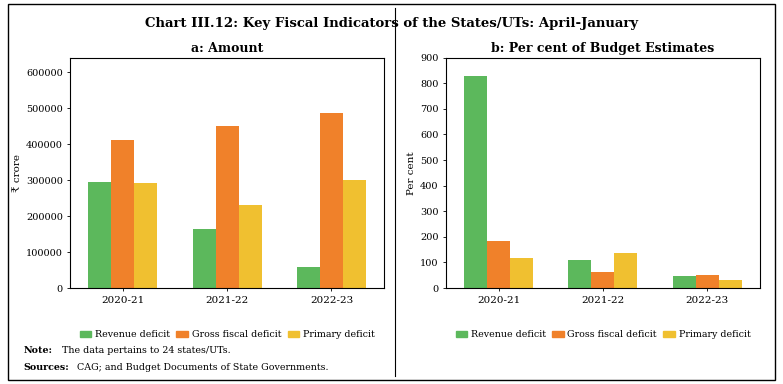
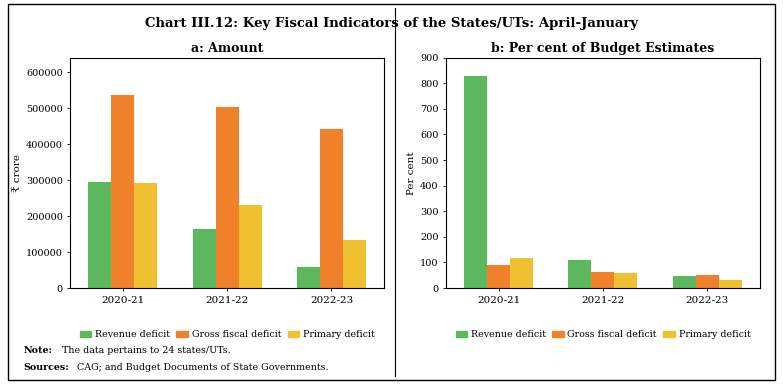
a: Amount/Gross fiscal deficit/2020-21: 410000 -> 537000
a: Amount/Gross fiscal deficit/2021-22: 450000 -> 504000
a: Amount/Gross fiscal deficit/2022-23: 485000 -> 443000
a: Amount/Primary deficit/2022-23: 300000 -> 133000
b: Per cent of Budget Estimates/Gross fiscal deficit/2020-21: 185 -> 90
b: Per cent of Budget Estimates/Primary deficit/2021-22: 135 -> 60
